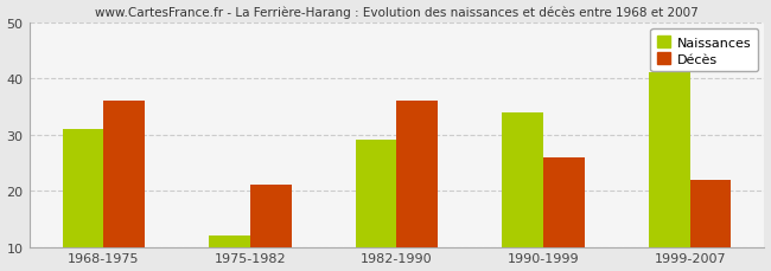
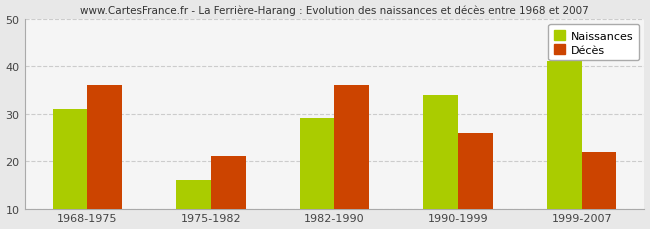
Naissances/1975-1982: 12 -> 16
